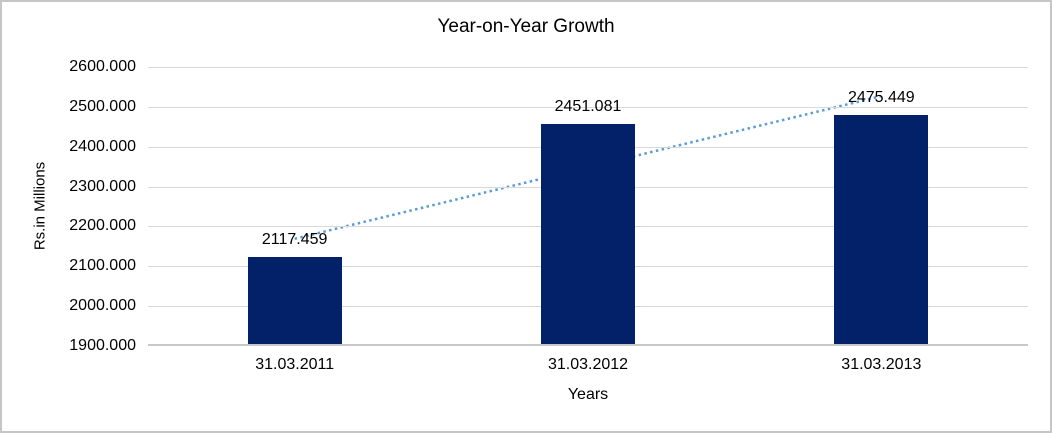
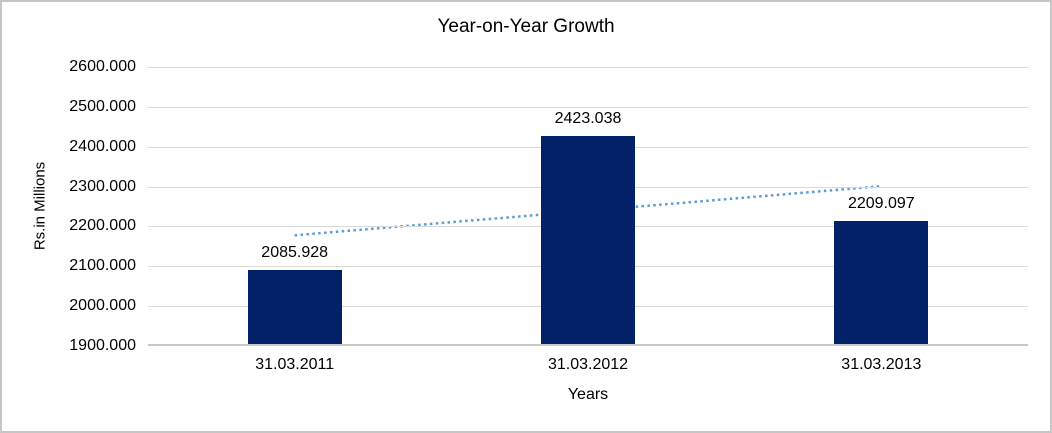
31.03.2011: 2117.459 -> 2085.928
31.03.2012: 2451.081 -> 2423.038
31.03.2013: 2475.449 -> 2209.097
